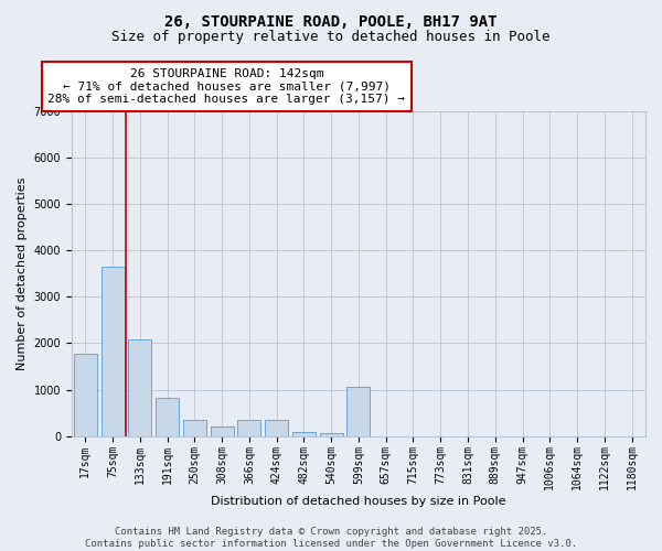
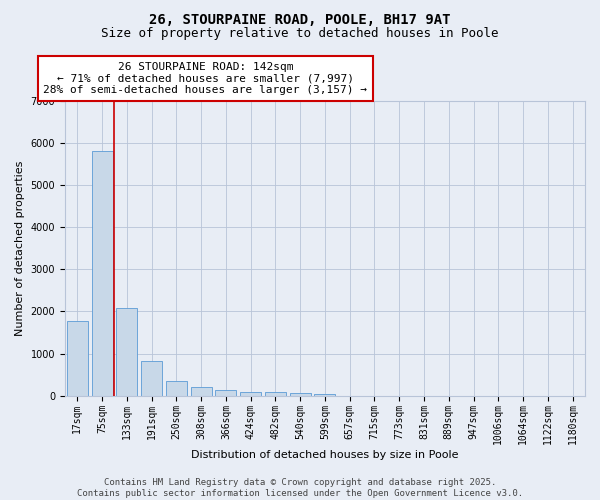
75sqm: 3650 -> 5820
366sqm: 350 -> 130
424sqm: 350 -> 100
599sqm: 1050 -> 40
